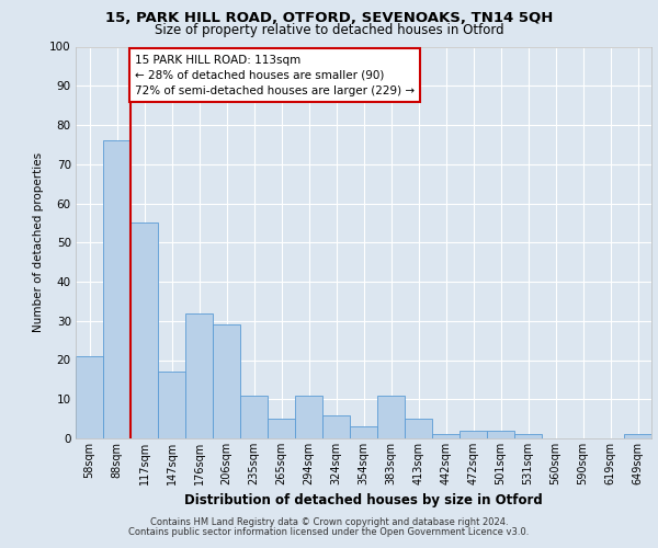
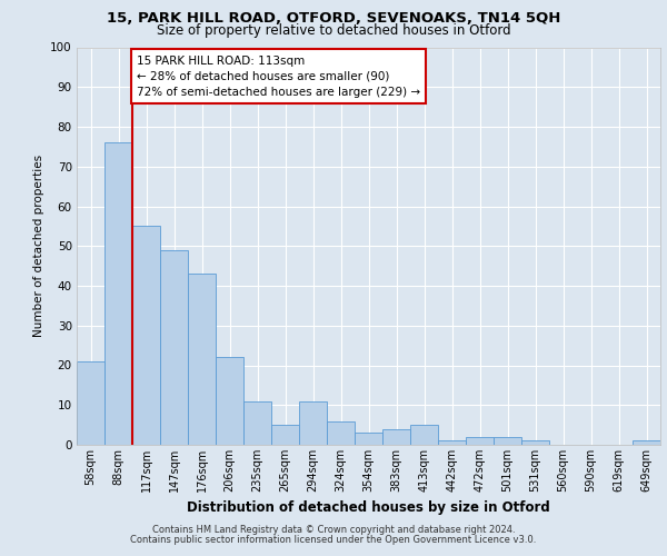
147sqm: 17 -> 49
176sqm: 32 -> 43
206sqm: 29 -> 22
383sqm: 11 -> 4
